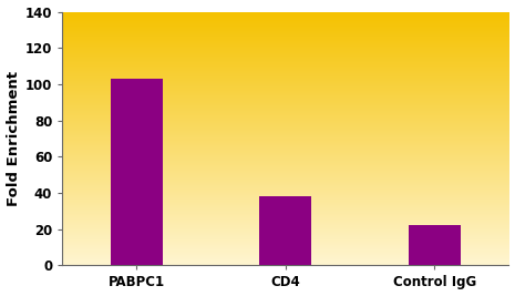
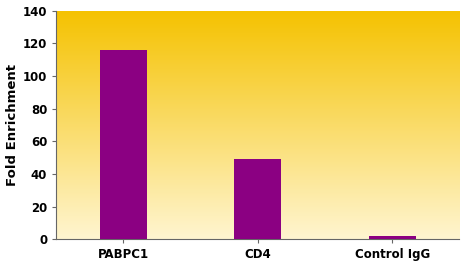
PABPC1: 103 -> 116
CD4: 38 -> 49
Control IgG: 22 -> 2
